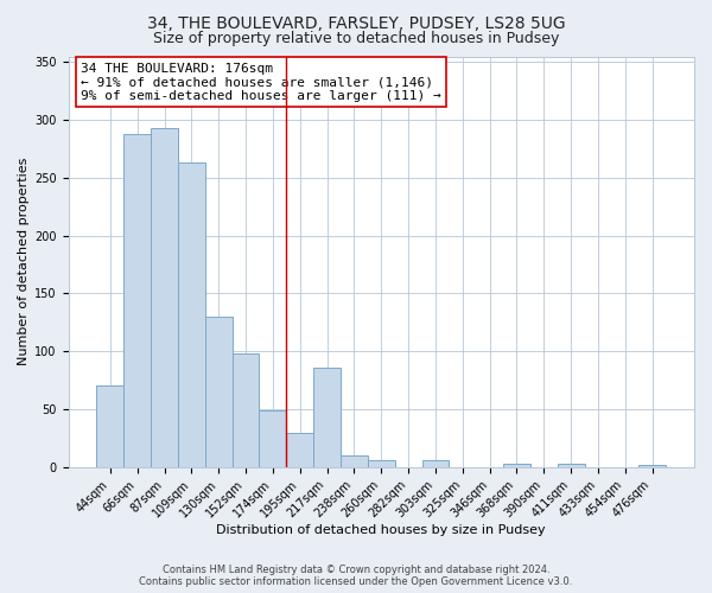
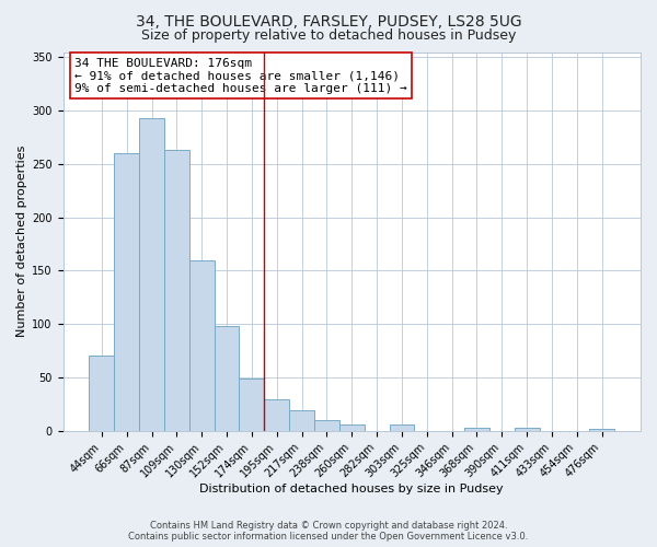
66sqm: 288 -> 260
130sqm: 130 -> 160
217sqm: 86 -> 19
